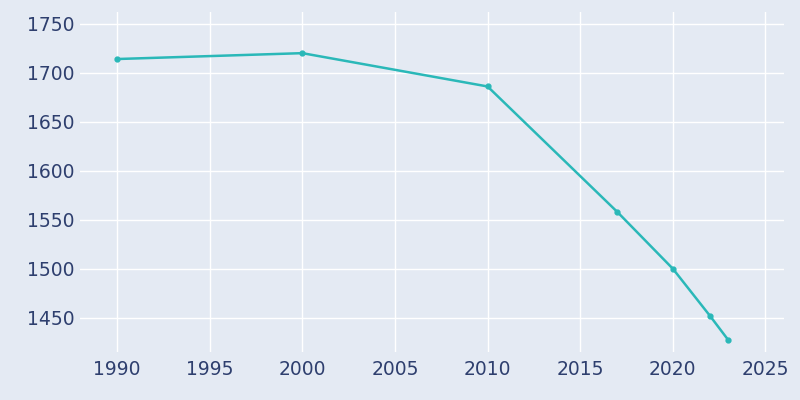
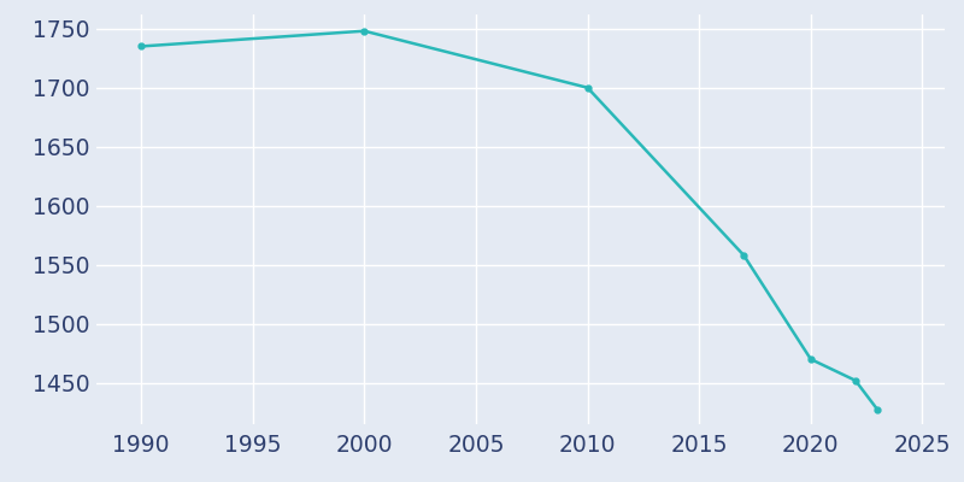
1990: 1714 -> 1735
2000: 1720 -> 1748
2010: 1686 -> 1700
2020: 1500 -> 1470
